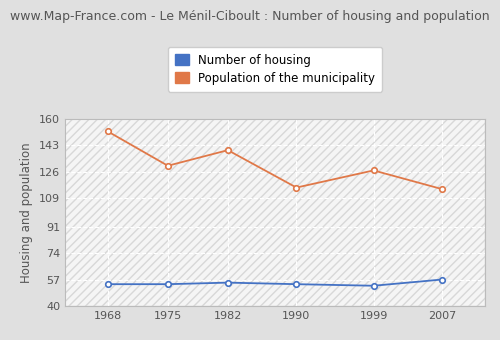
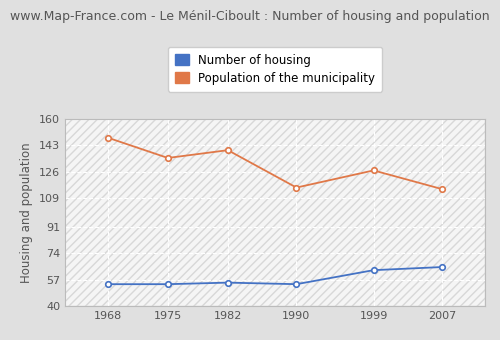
Population of the municipality/1968: 152 -> 148
Population of the municipality/1975: 130 -> 135
Number of housing/1999: 53 -> 63
Number of housing/2007: 57 -> 65
